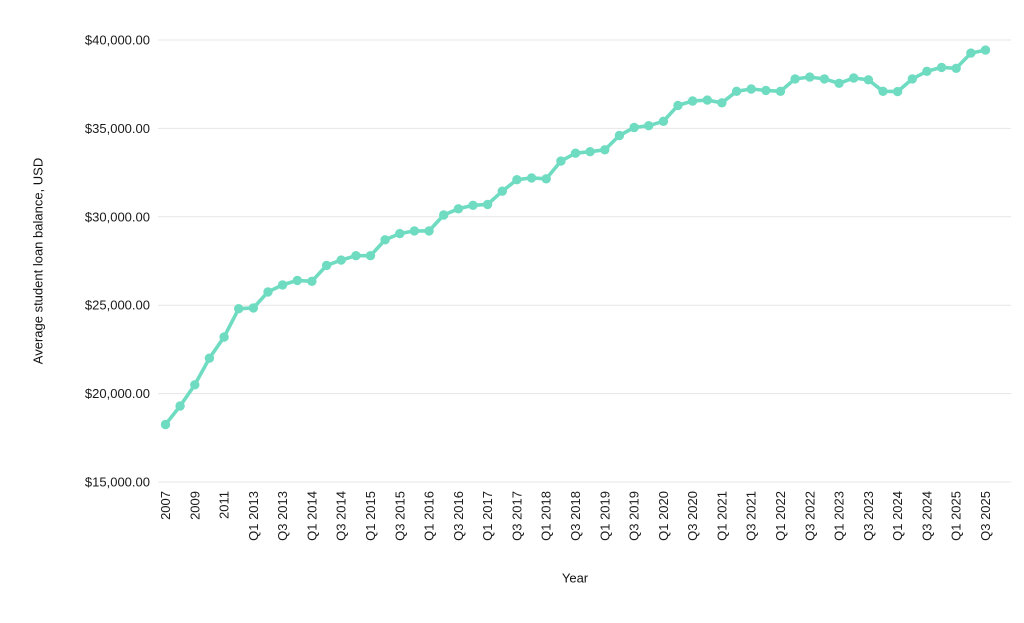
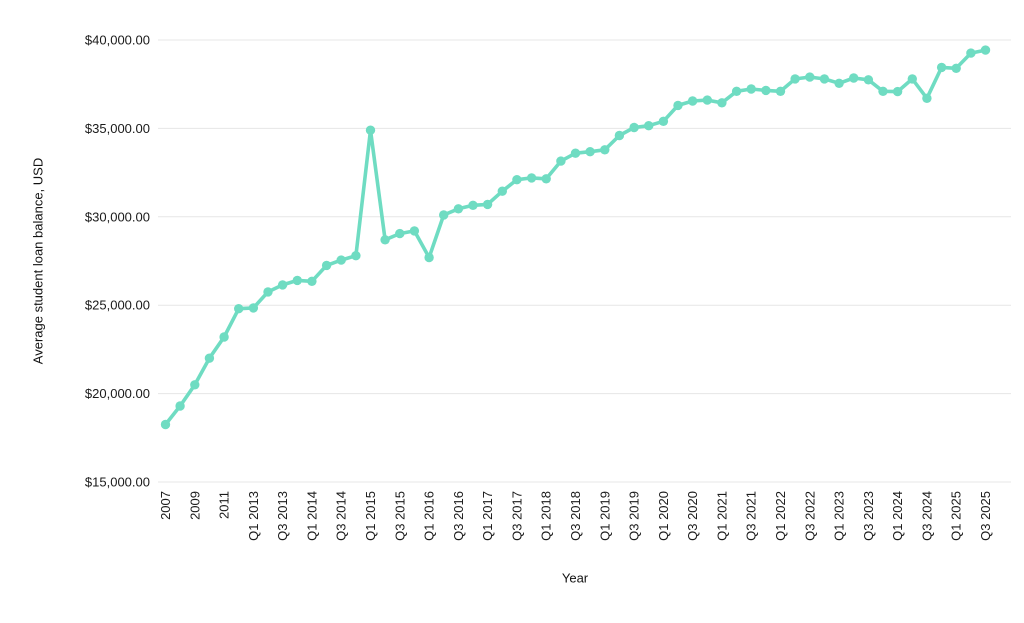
Q1 2015: $27800 -> $34900
Q1 2016: $29200 -> $27700
Q3 2024: $38200 -> $36700
